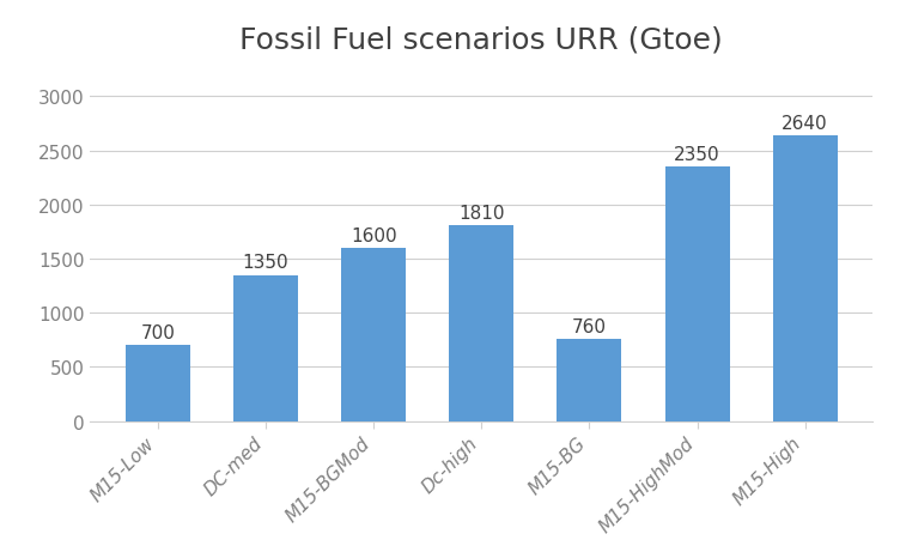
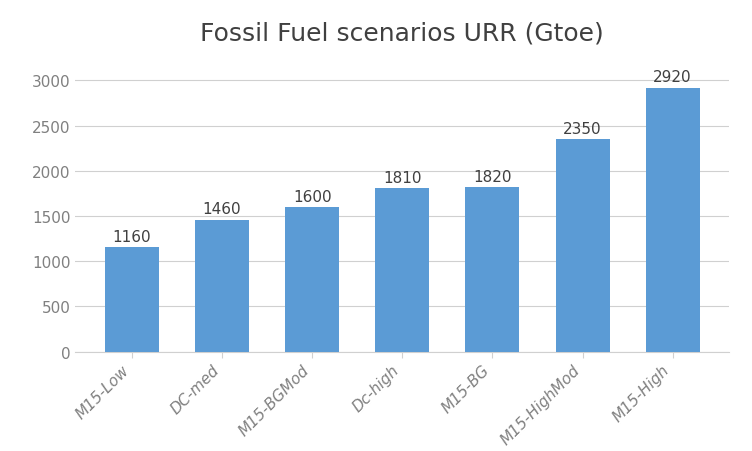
M15-Low: 700 -> 1160
DC-med: 1350 -> 1460
M15-BG: 760 -> 1820
M15-High: 2640 -> 2920
